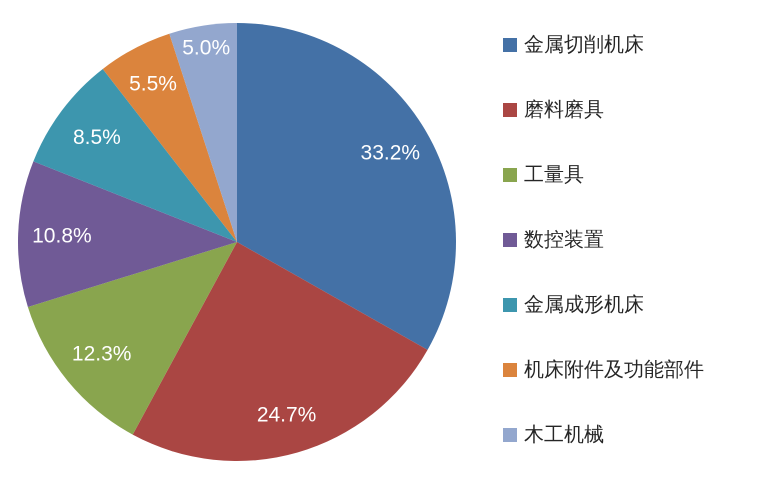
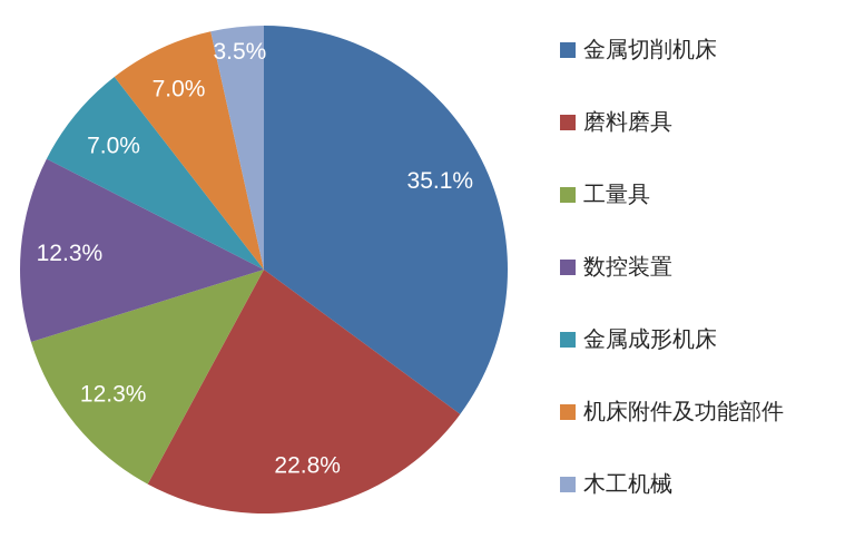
金属切削机床: 33.2% -> 35.1%
磨料磨具: 24.7% -> 22.8%
数控装置: 10.8% -> 12.3%
金属成形机床: 8.5% -> 7.0%
机床附件及功能部件: 5.5% -> 7.0%
木工机械: 5.0% -> 3.5%
